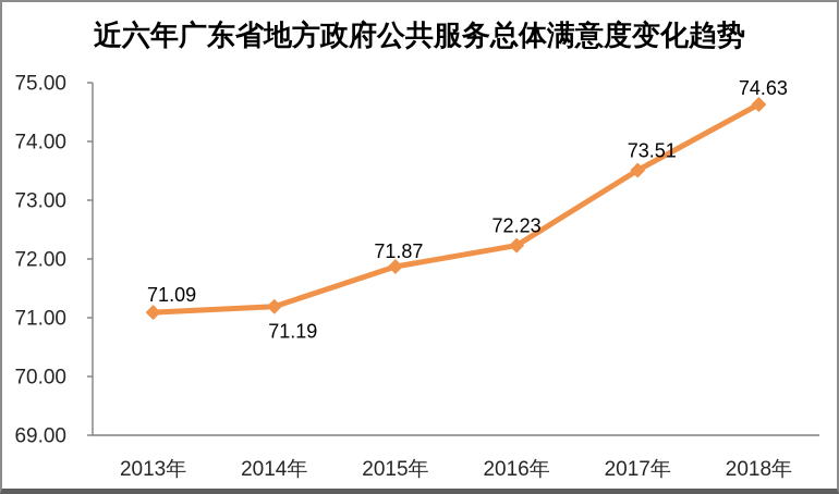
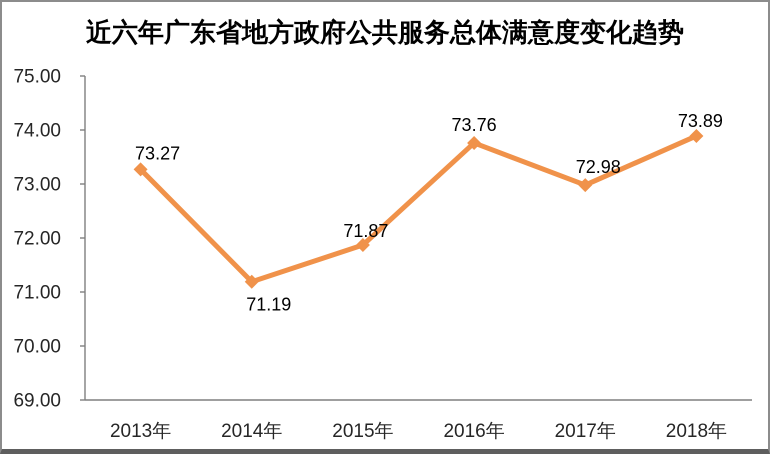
2013年: 71.09 -> 73.27
2016年: 72.23 -> 73.76
2017年: 73.51 -> 72.98
2018年: 74.63 -> 73.89
